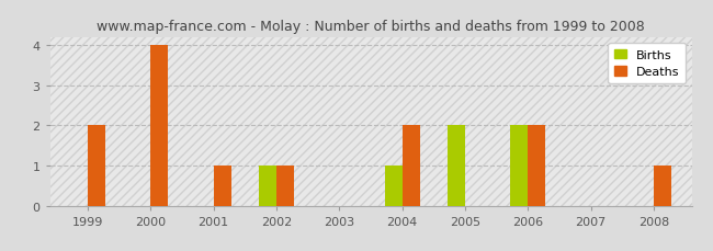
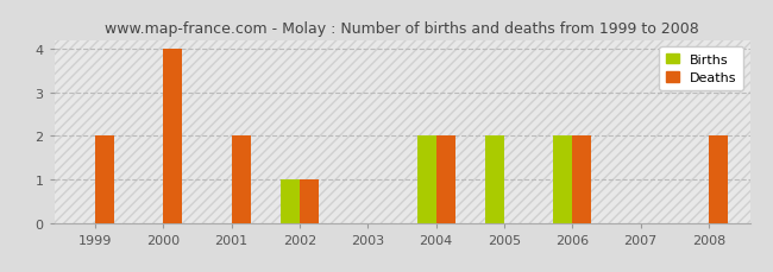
Deaths/2001: 1 -> 2
Births/2004: 1 -> 2
Deaths/2008: 1 -> 2
